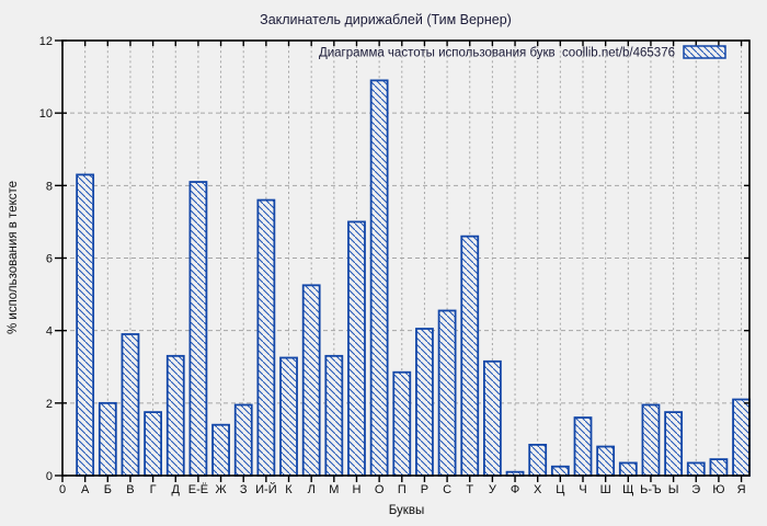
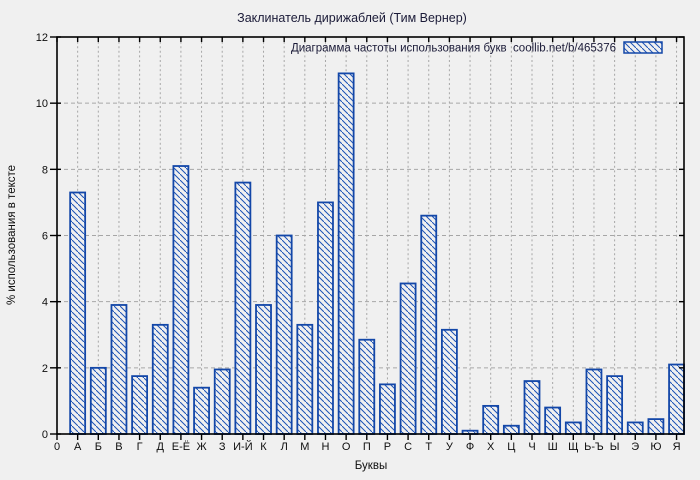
А: 8.3 -> 7.3
К: 3.2 -> 3.9
Л: 5.2 -> 6.0
Р: 4.0 -> 1.5
